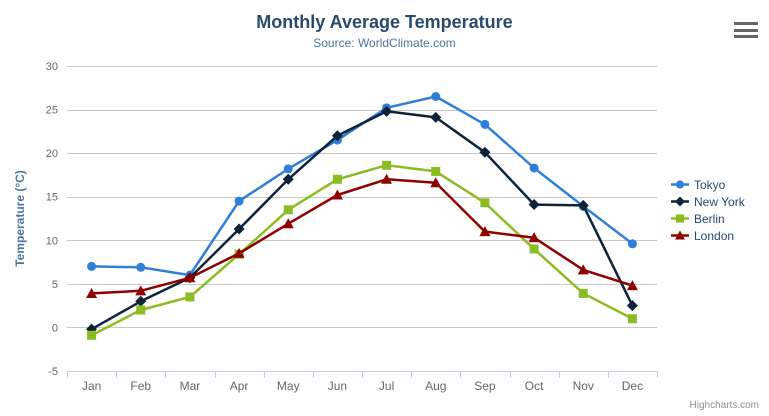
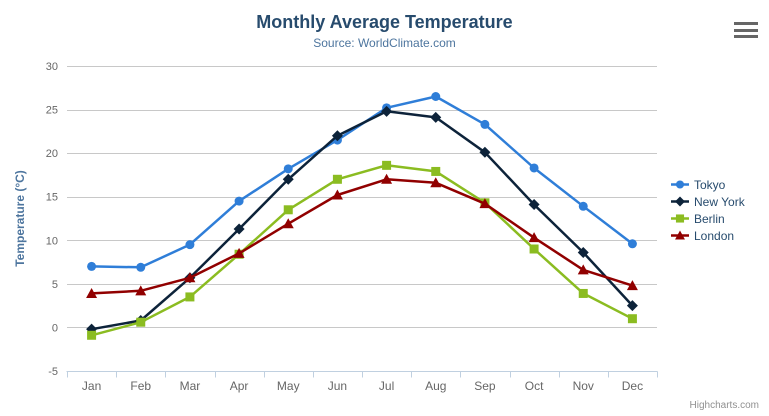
New York/Feb: 3 -> 1
Berlin/Feb: 2 -> 1
Tokyo/Mar: 6 -> 10
London/Sep: 11 -> 14
New York/Nov: 14 -> 9
